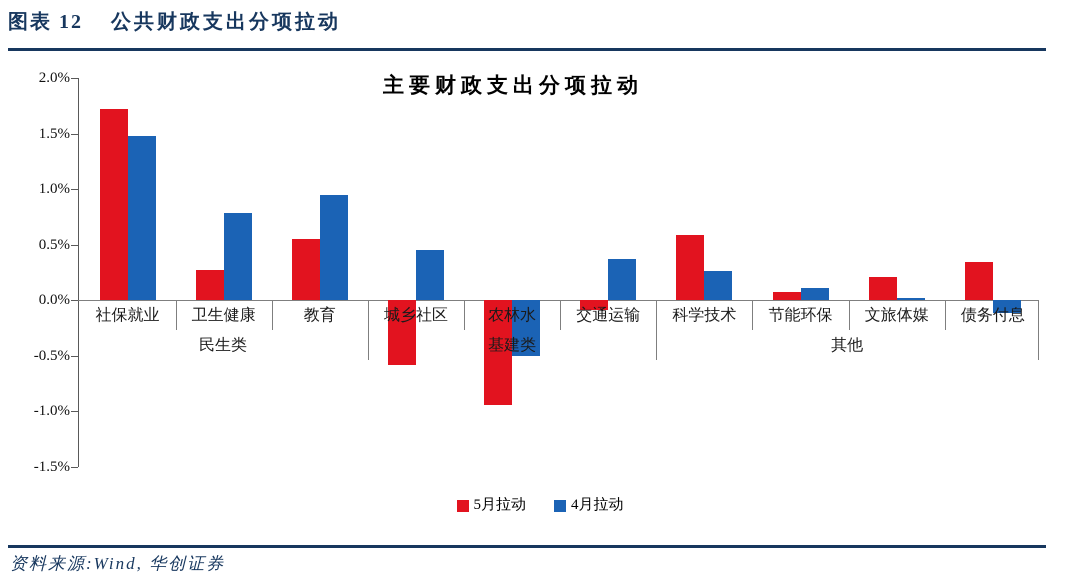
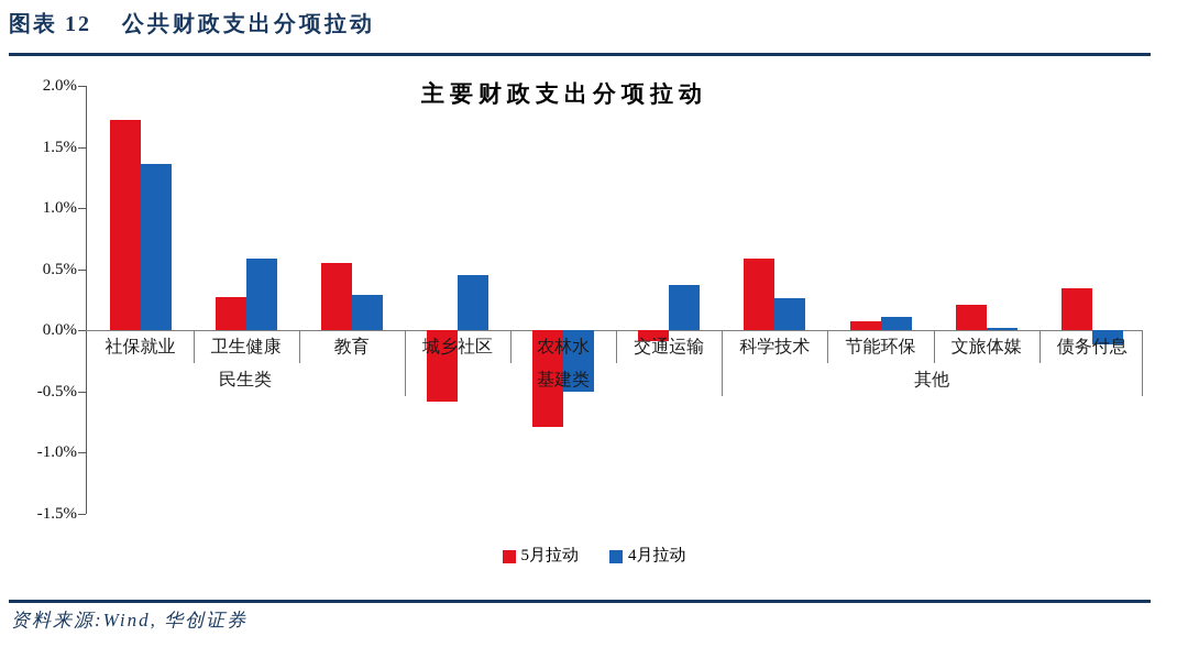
4月拉动/社保就业: 1.48% -> 1.36%
4月拉动/卫生健康: 0.78% -> 0.59%
4月拉动/教育: 0.95% -> 0.29%
5月拉动/农林水: -0.95% -> -0.79%
